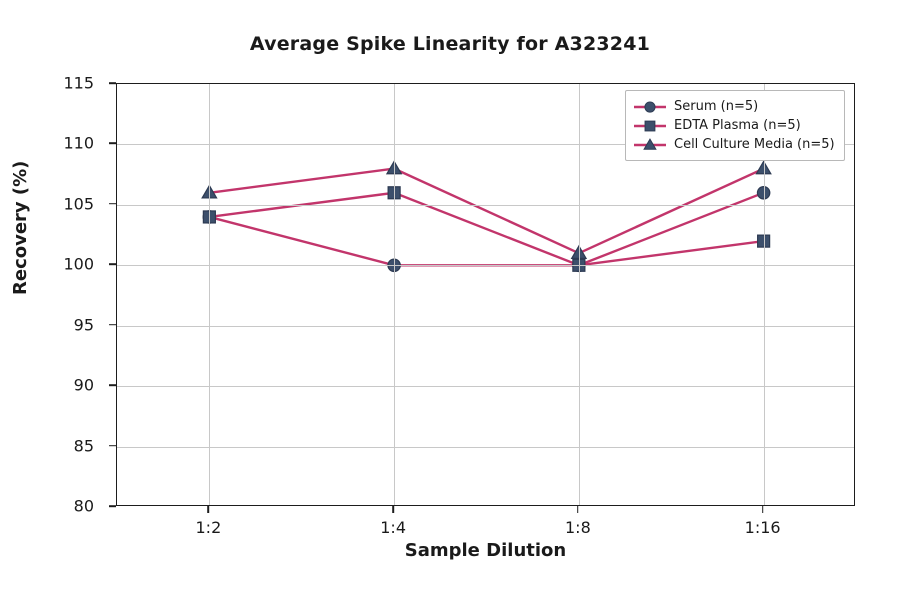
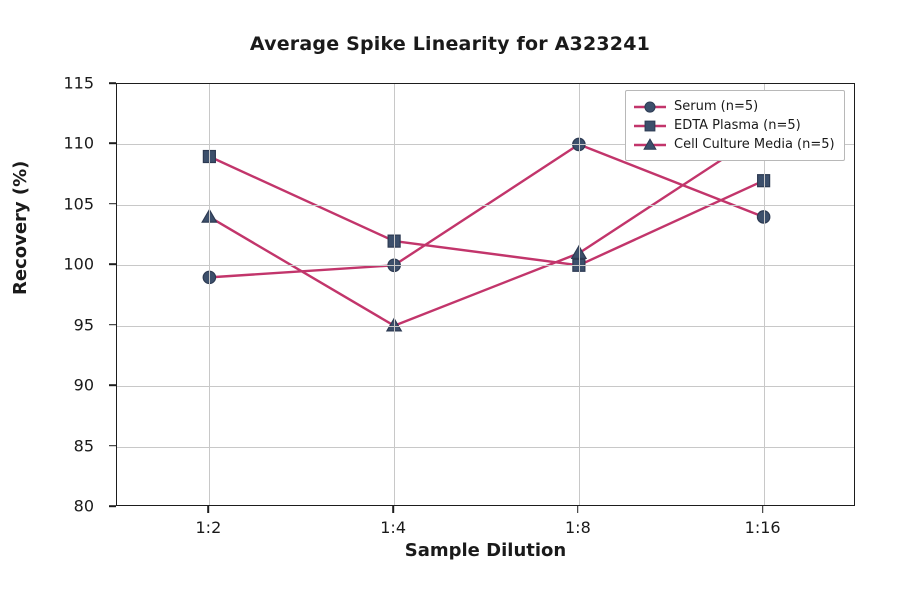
Serum (n=5)/1:2: 104 -> 99
EDTA Plasma (n=5)/1:2: 104 -> 109
Cell Culture Media (n=5)/1:2: 106 -> 104
EDTA Plasma (n=5)/1:4: 106 -> 102
Cell Culture Media (n=5)/1:4: 108 -> 95
Serum (n=5)/1:8: 100 -> 110
Serum (n=5)/1:16: 106 -> 104
EDTA Plasma (n=5)/1:16: 102 -> 107
Cell Culture Media (n=5)/1:16: 108 -> 111
